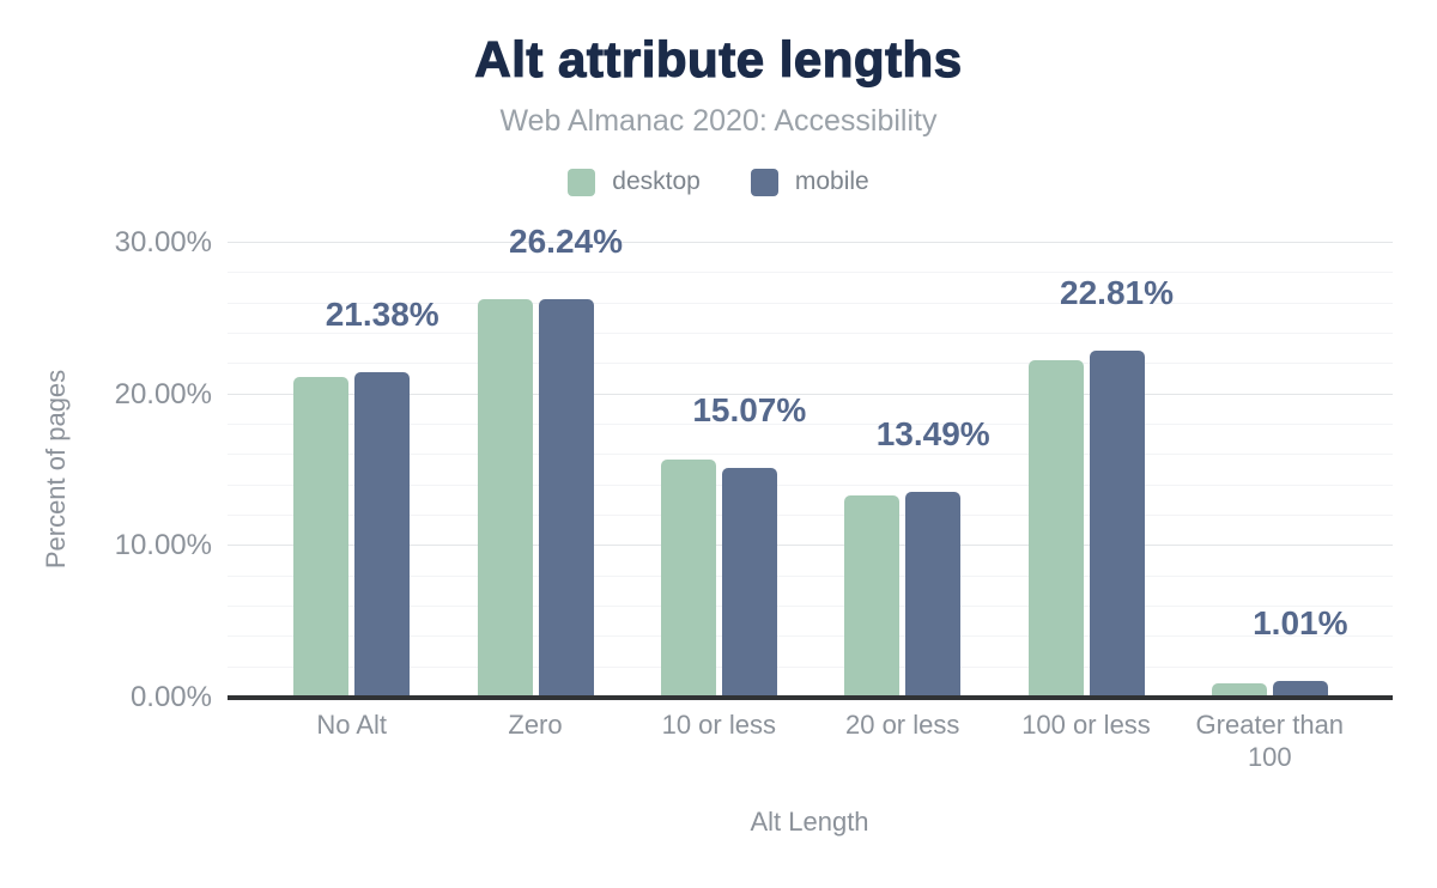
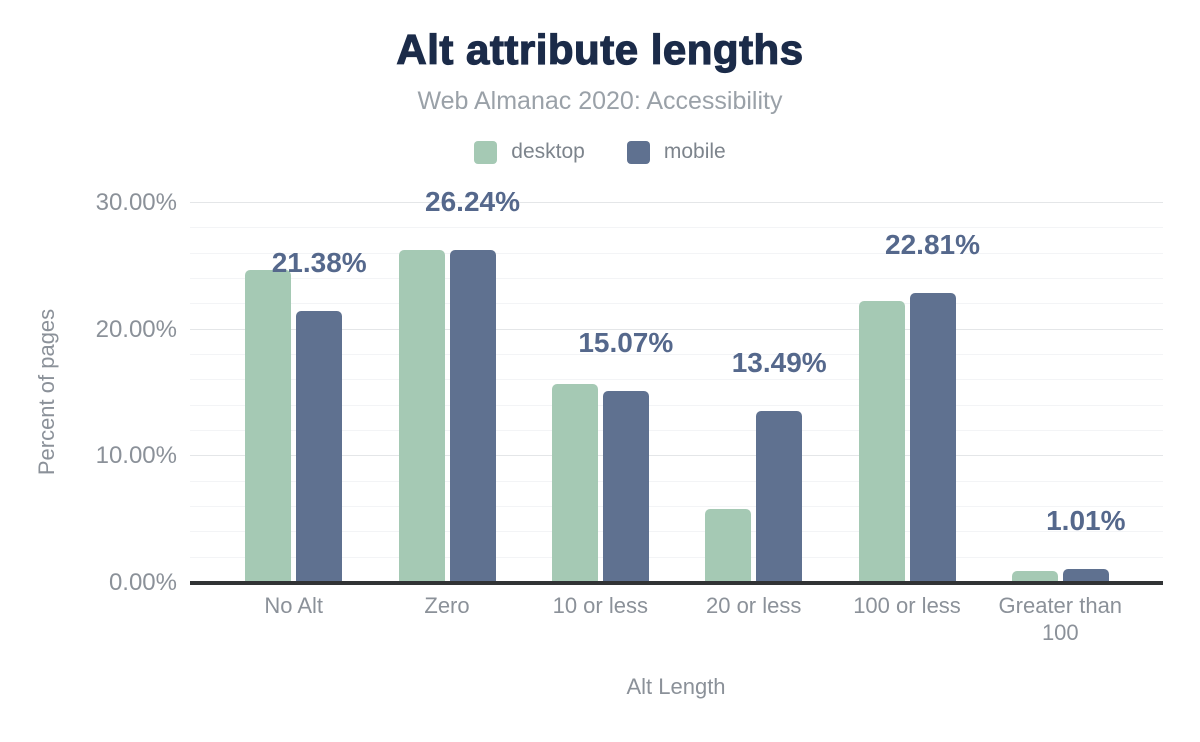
desktop/No Alt: 21.1% -> 24.6%
desktop/20 or less: 13.3% -> 5.8%
